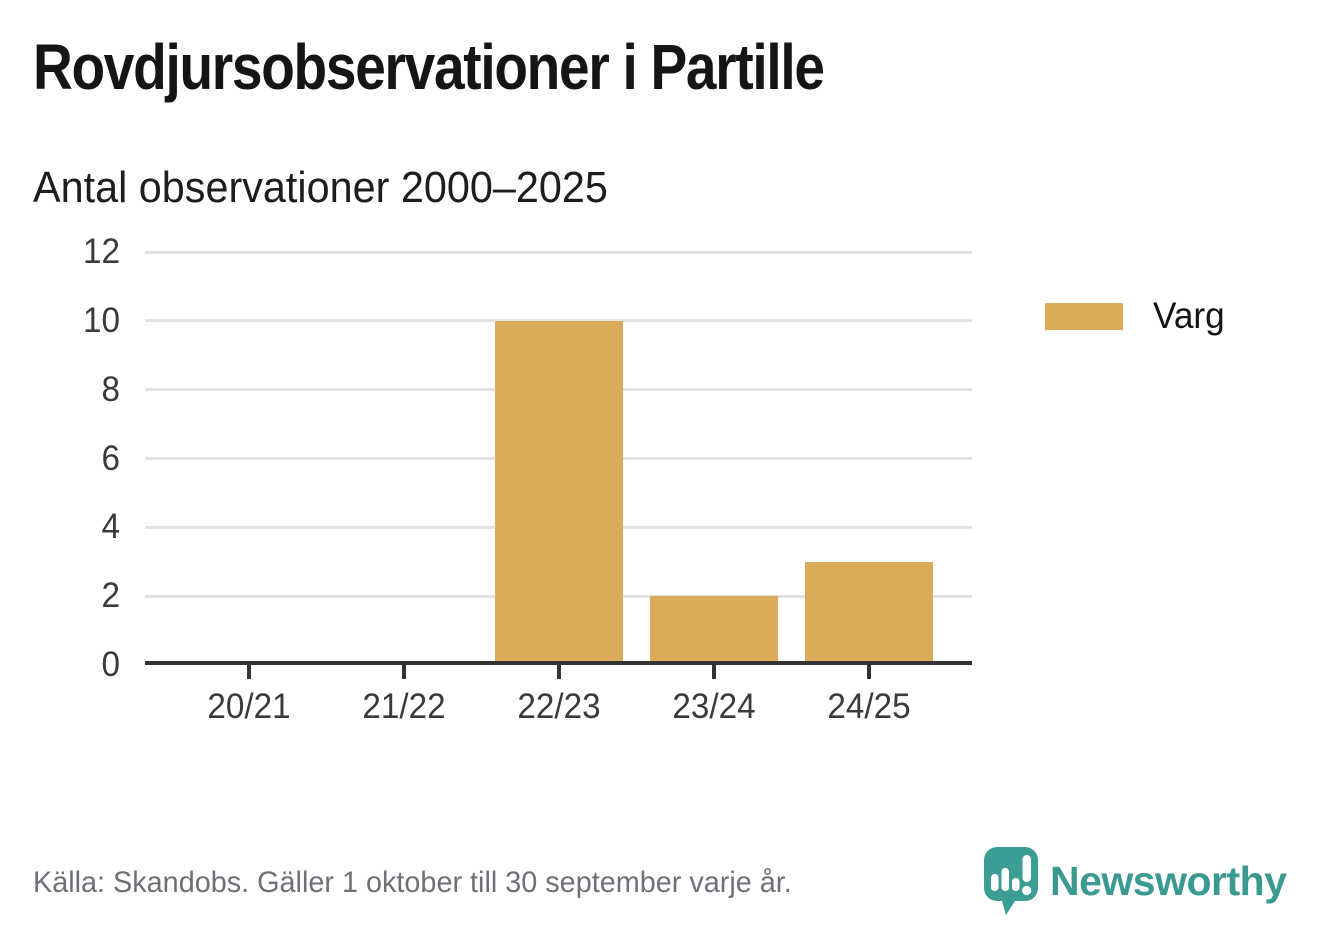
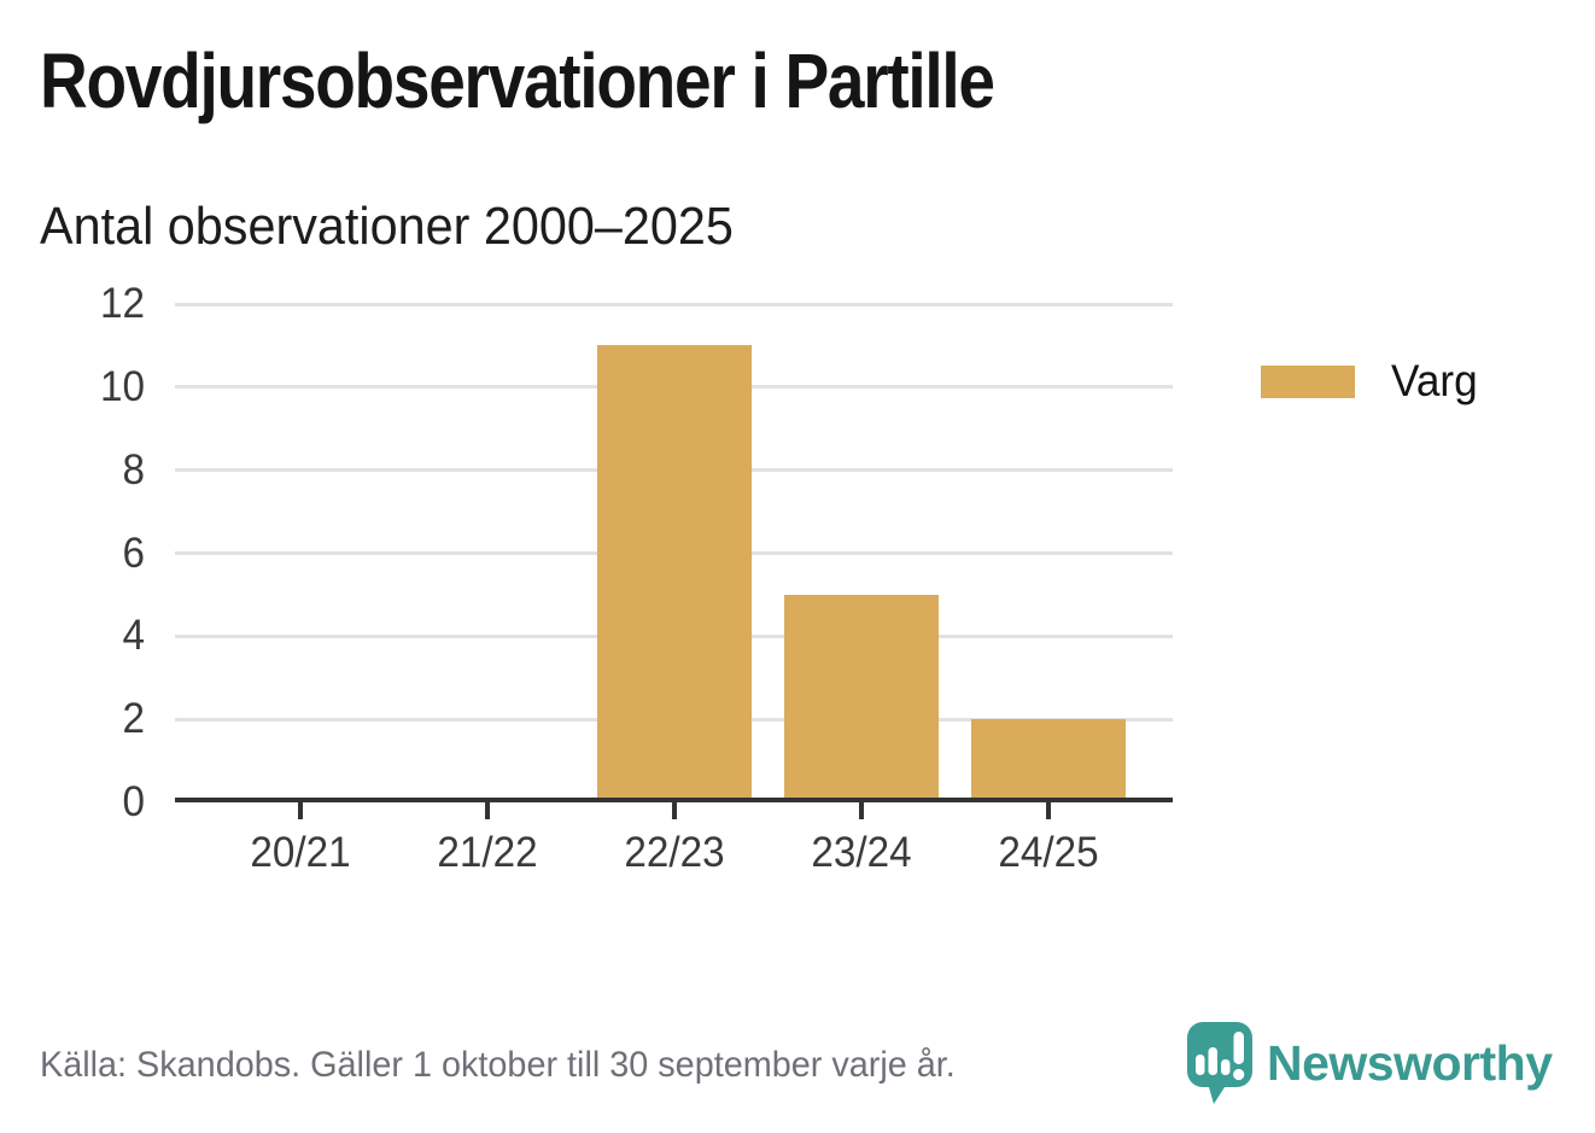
22/23: 10 -> 11
23/24: 2 -> 5
24/25: 3 -> 2
